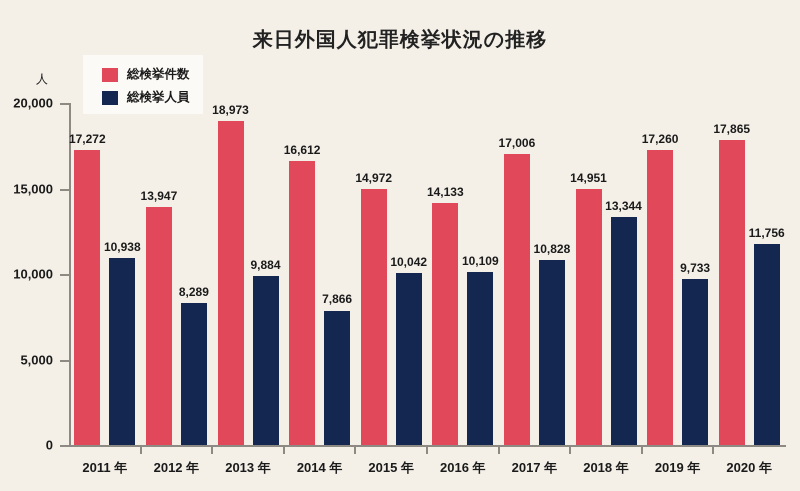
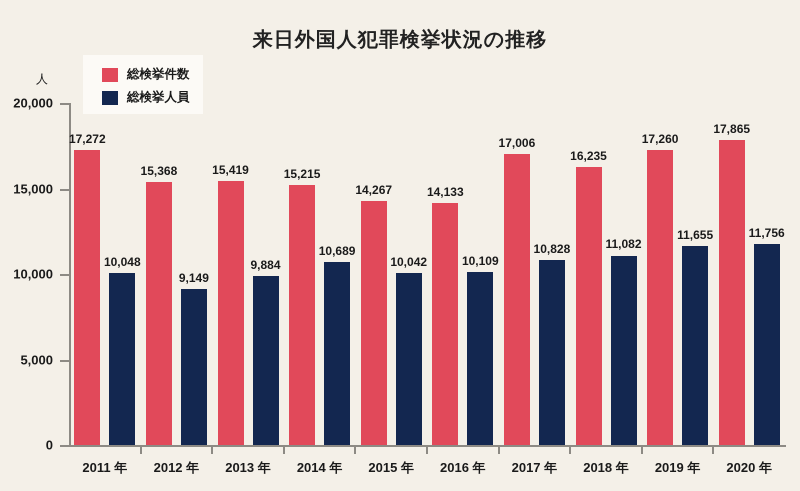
総検挙人員/2011 年: 10,938 -> 10,048
総検挙件数/2012 年: 13,947 -> 15,368
総検挙人員/2012 年: 8,289 -> 9,149
総検挙件数/2013 年: 18,973 -> 15,419
総検挙件数/2014 年: 16,612 -> 15,215
総検挙人員/2014 年: 7,866 -> 10,689
総検挙件数/2015 年: 14,972 -> 14,267
総検挙件数/2018 年: 14,951 -> 16,235
総検挙人員/2018 年: 13,344 -> 11,082
総検挙人員/2019 年: 9,733 -> 11,655
